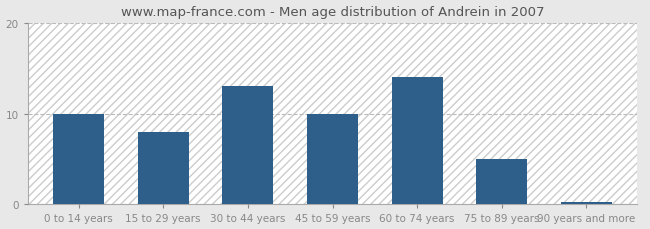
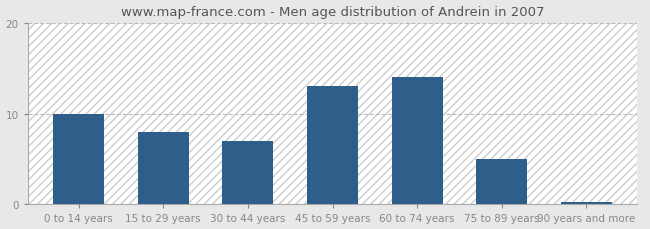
30 to 44 years: 13.0 -> 7.0
45 to 59 years: 10.0 -> 13.0
